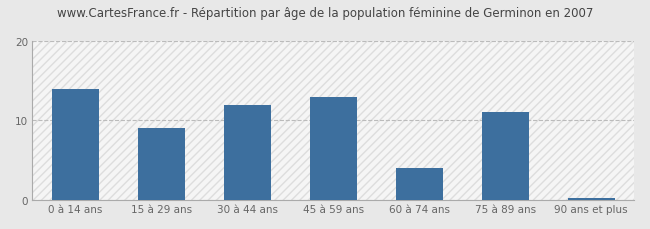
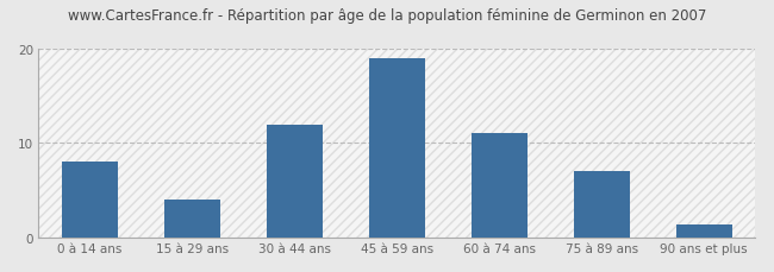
0 à 14 ans: 14.0 -> 8.0
15 à 29 ans: 9.0 -> 4.0
45 à 59 ans: 13.0 -> 19.0
60 à 74 ans: 4.0 -> 11.0
75 à 89 ans: 11.0 -> 7.0
90 ans et plus: 0.2 -> 1.4
